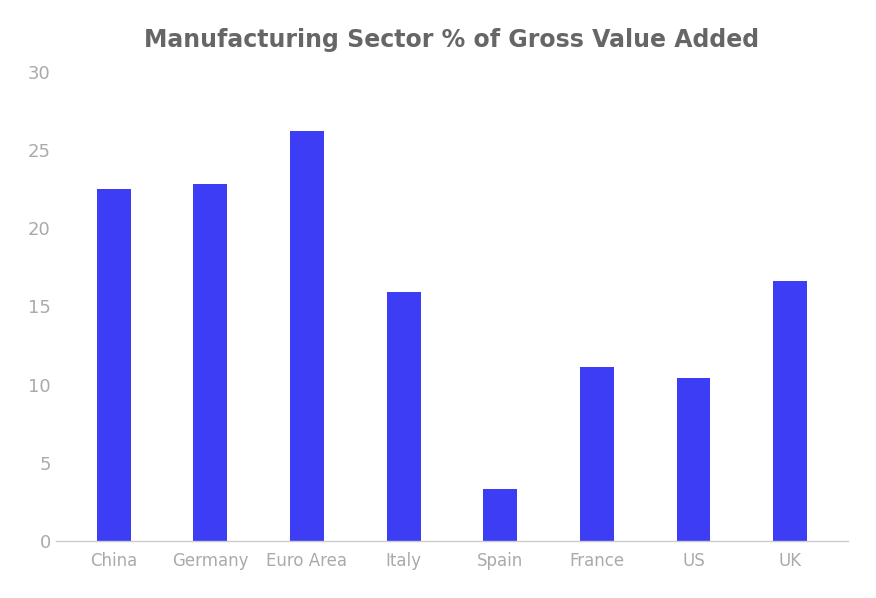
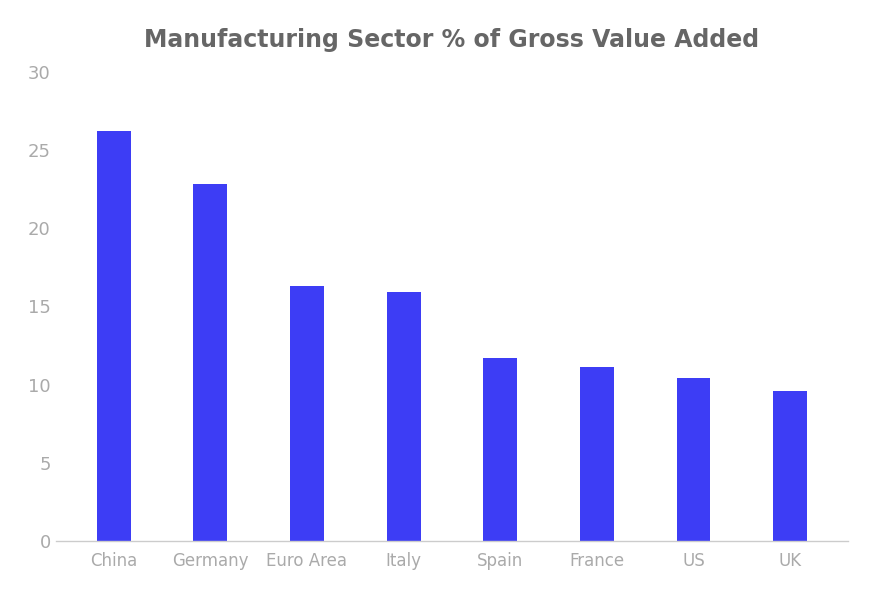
China: 22.5 -> 26.2
Euro Area: 26.2 -> 16.3
Spain: 3.3 -> 11.7
UK: 16.6 -> 9.6
